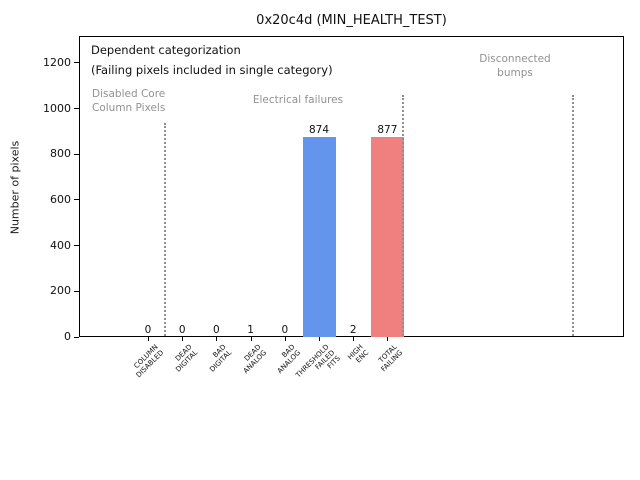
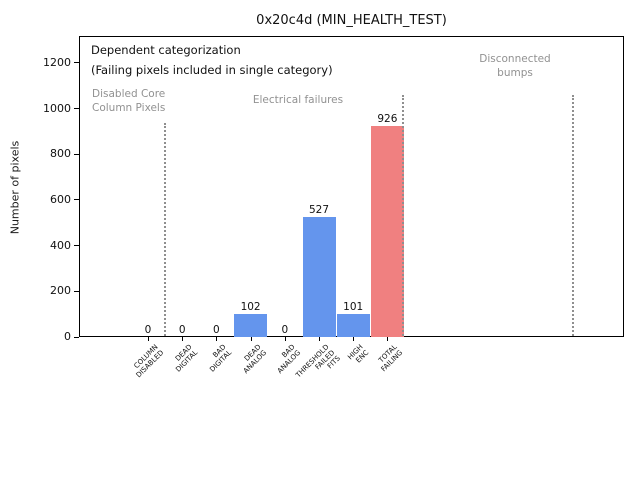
DEAD ANALOG: 1 -> 102
THRESHOLD FAILED FITS: 874 -> 527
HIGH ENC: 2 -> 101
TOTAL FAILING: 877 -> 926
